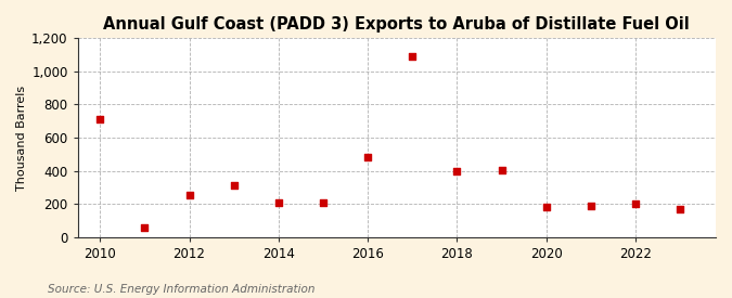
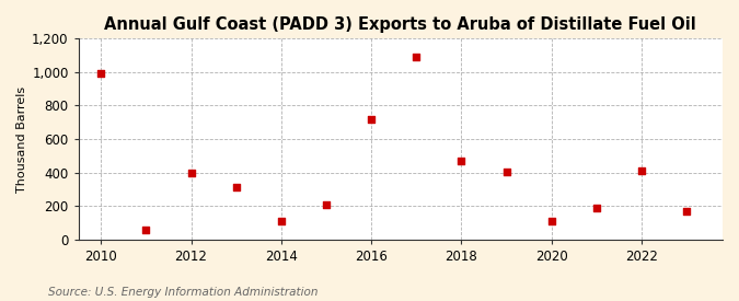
2010: 710 -> 990
2012: 260 -> 400
2014: 210 -> 110
2016: 480 -> 720
2018: 400 -> 470
2020: 180 -> 110
2022: 200 -> 410
